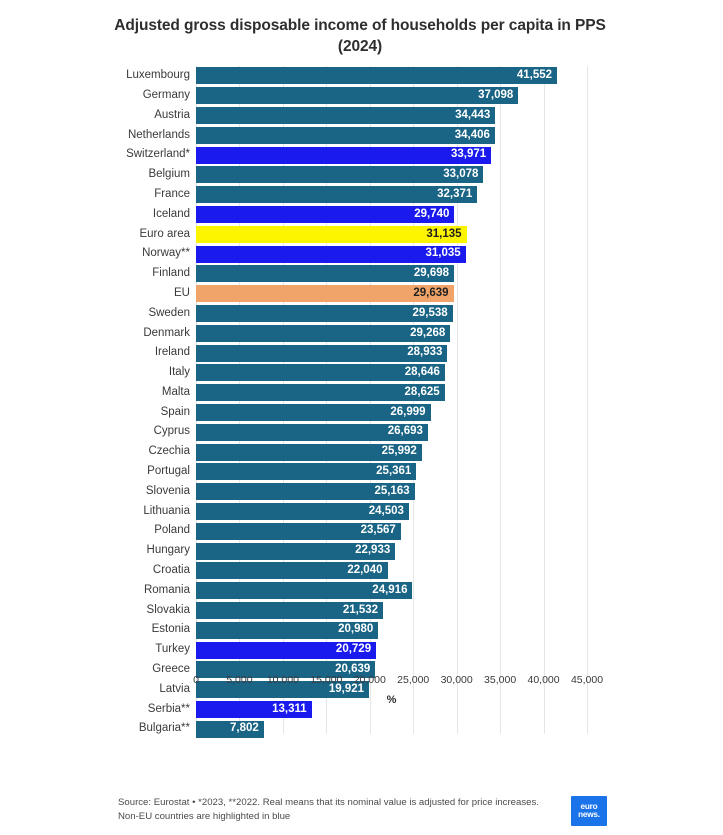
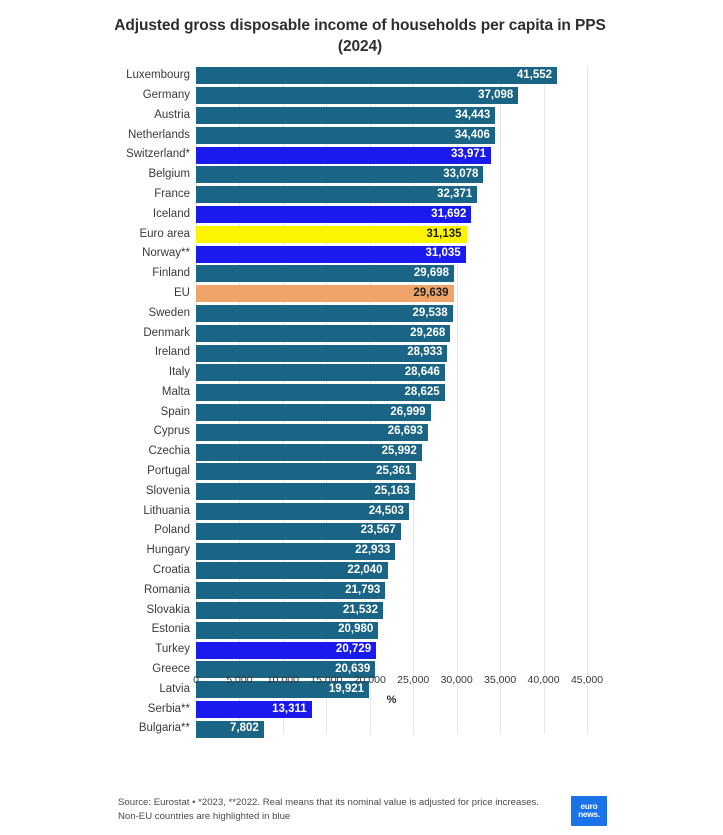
Iceland: 29,740 -> 31,692
Romania: 24,916 -> 21,793
